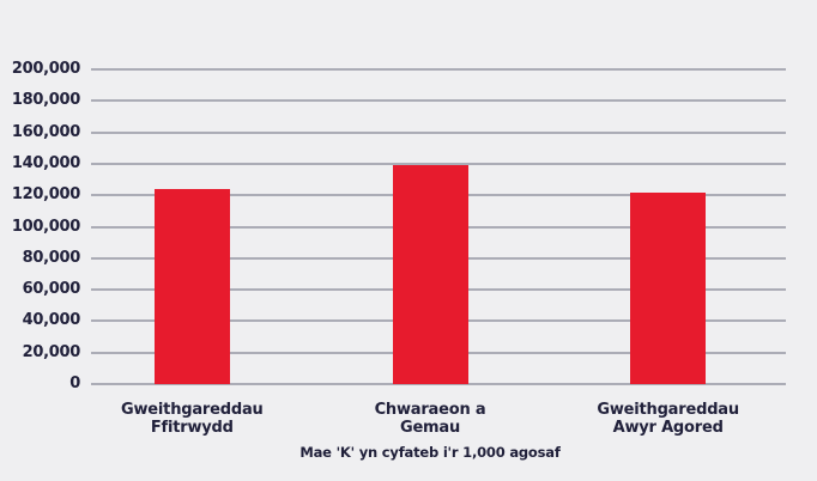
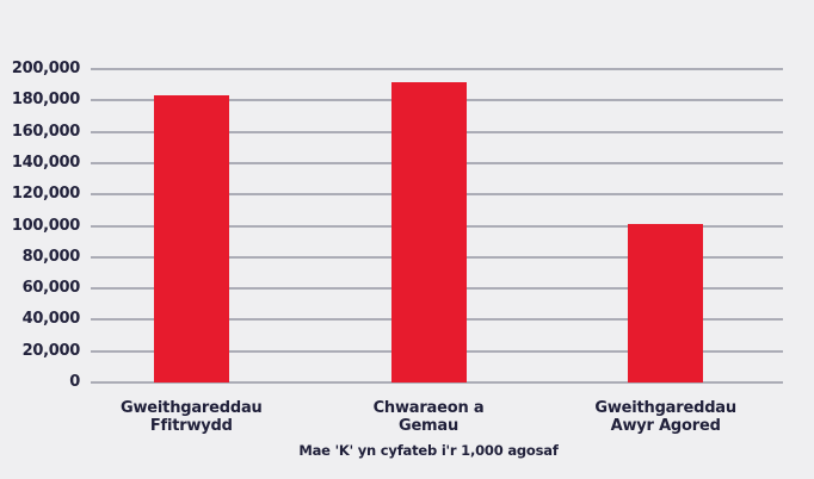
Gweithgareddau Ffitrwydd: 124000 -> 183000
Chwaraeon a Gemau: 139000 -> 192000
Gweithgareddau Awyr Agored: 122000 -> 101000
